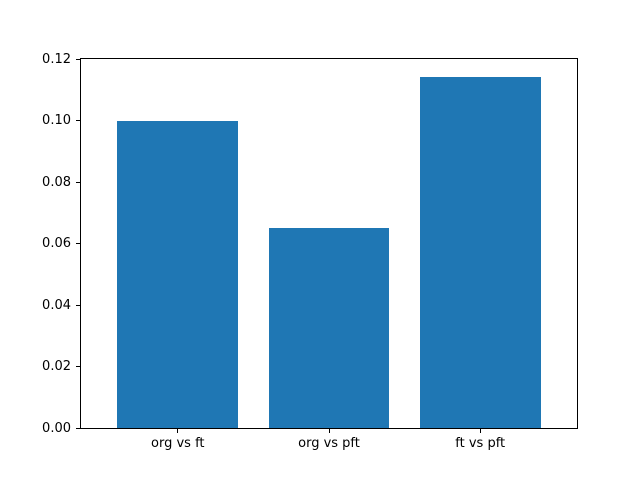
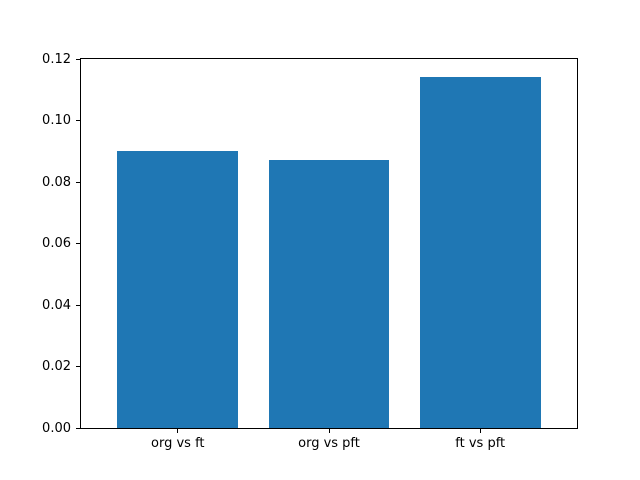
org vs ft: 0.100 -> 0.090
org vs pft: 0.065 -> 0.087
